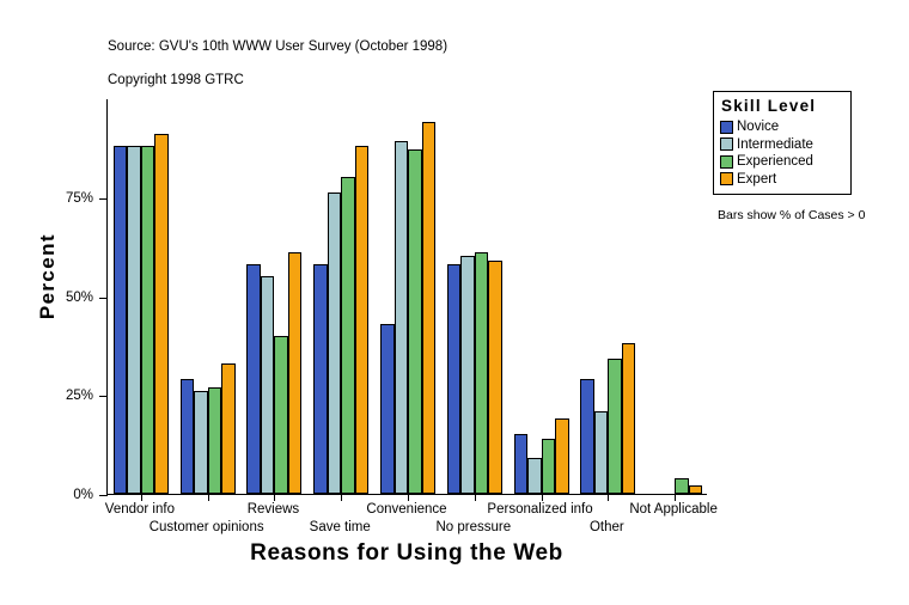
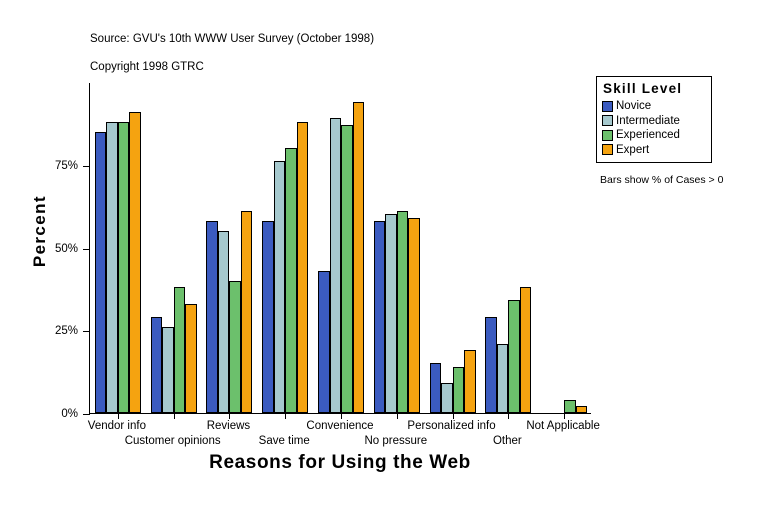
Novice/Vendor info: 88% -> 85%
Experienced/Customer opinions: 27% -> 38%
